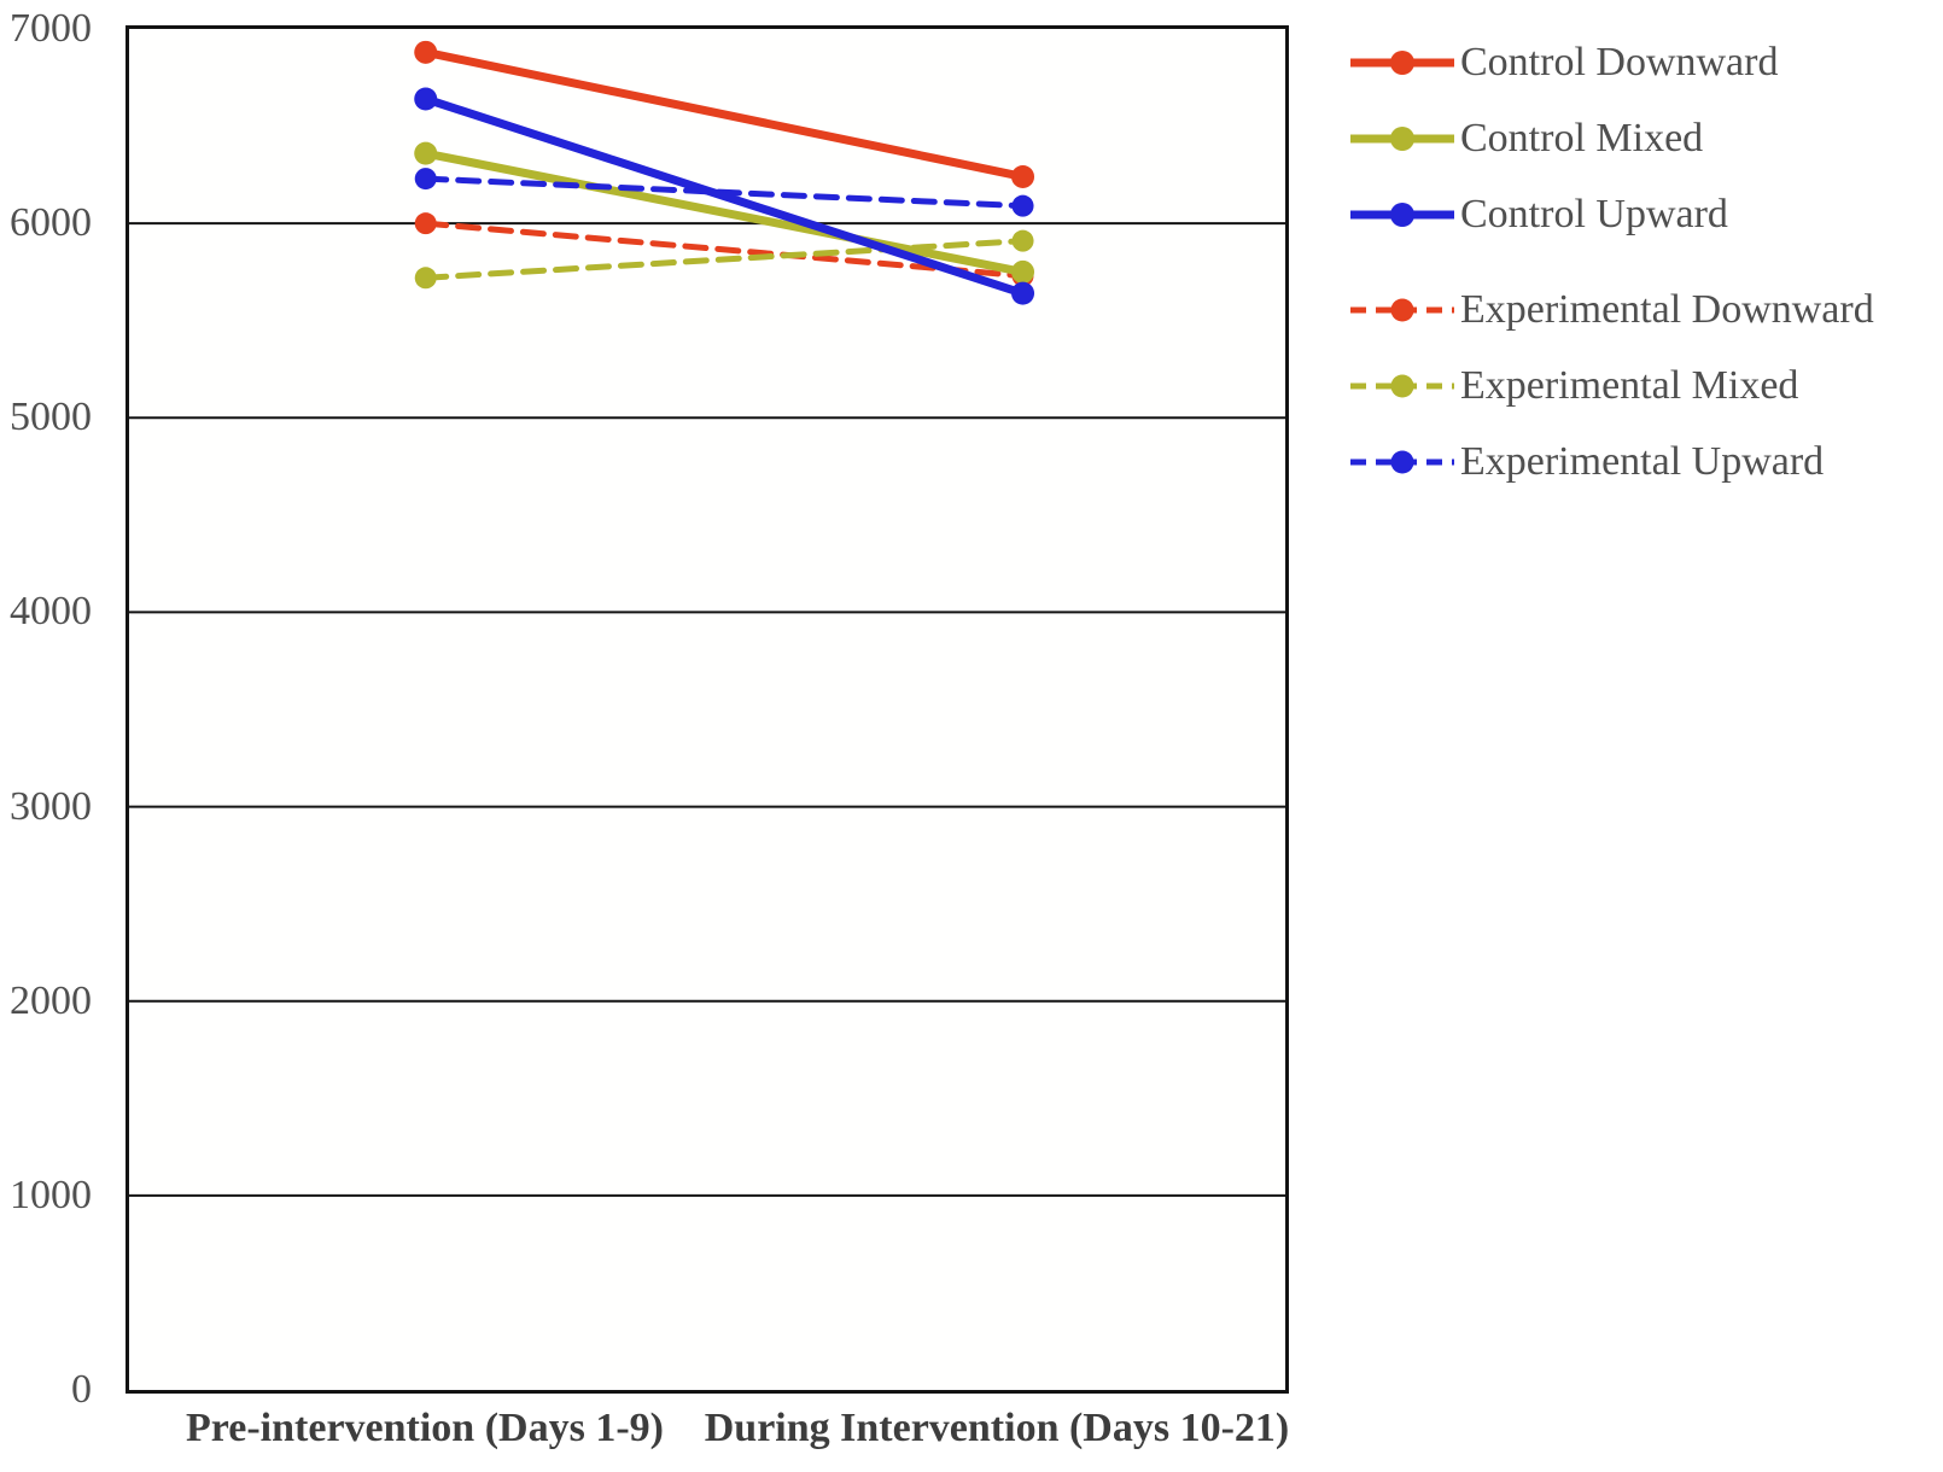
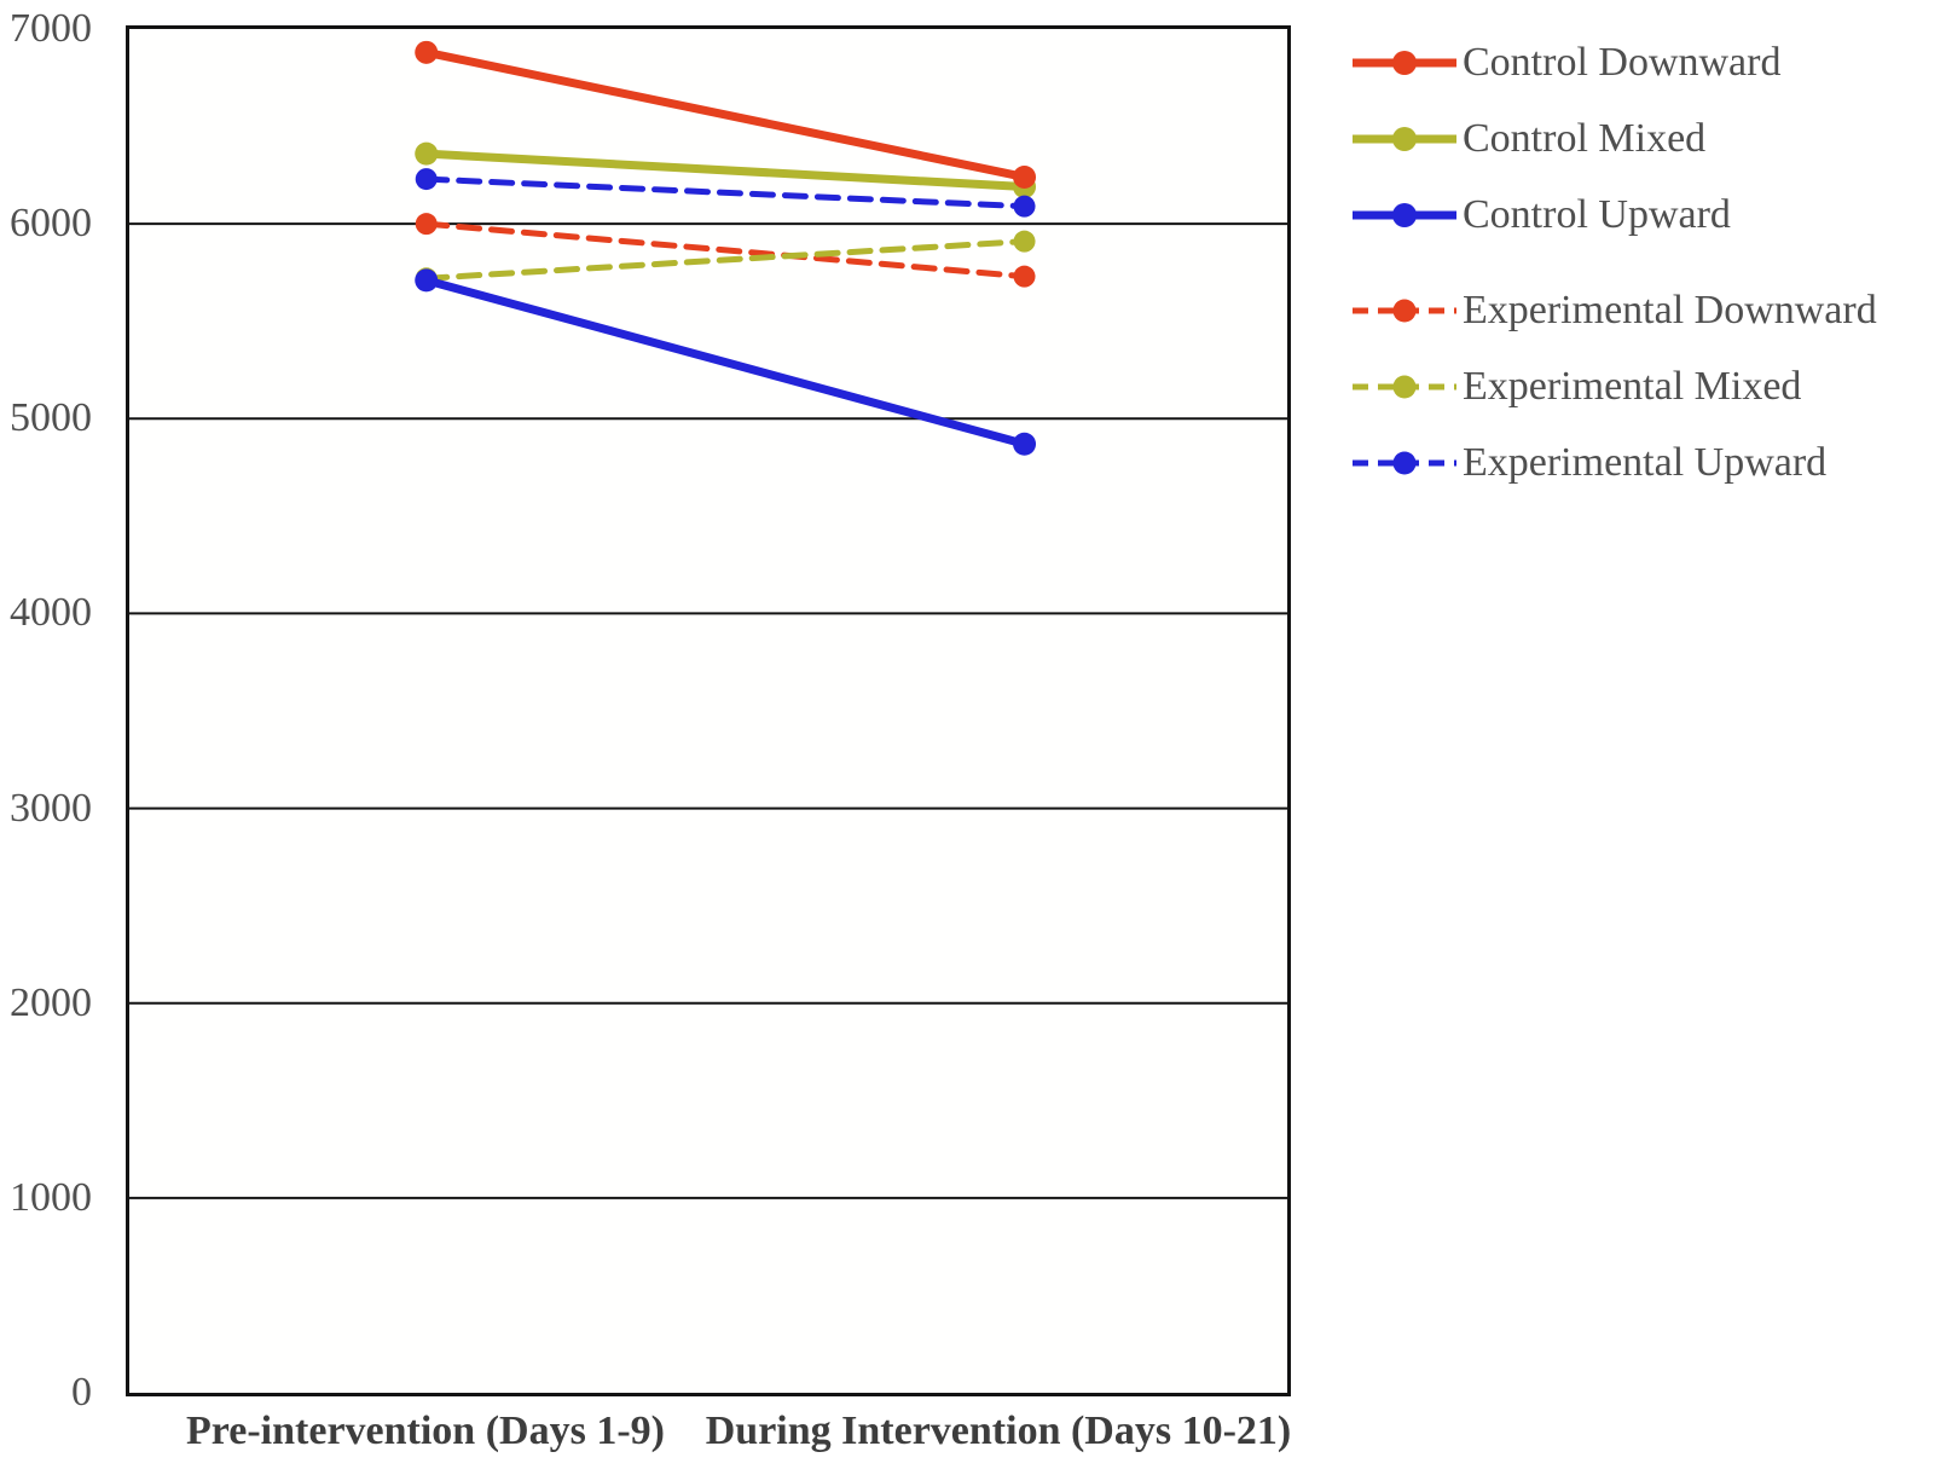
Control Upward/Pre-intervention (Days 1-9): 6640 -> 5710
Control Mixed/During Intervention (Days 10-21): 5750 -> 6190
Control Upward/During Intervention (Days 10-21): 5640 -> 4870
